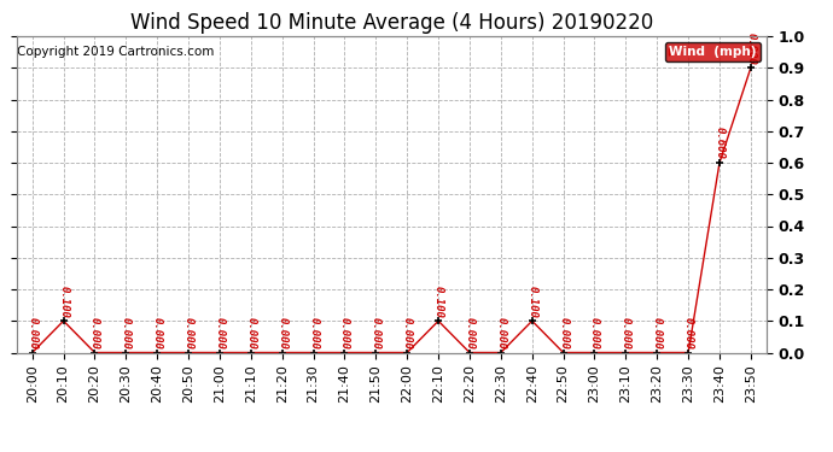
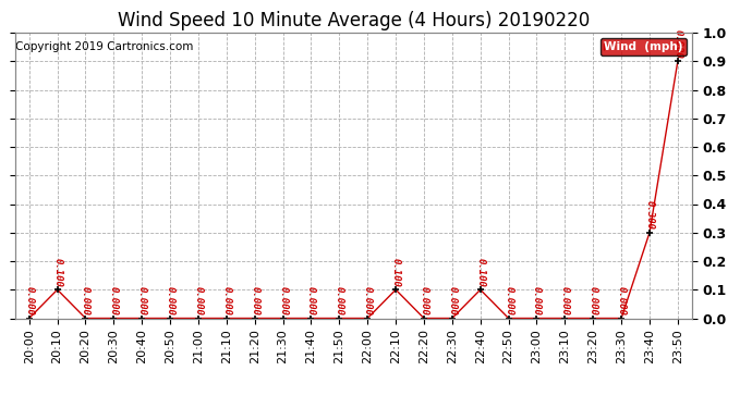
23:40: 0.600 -> 0.300
